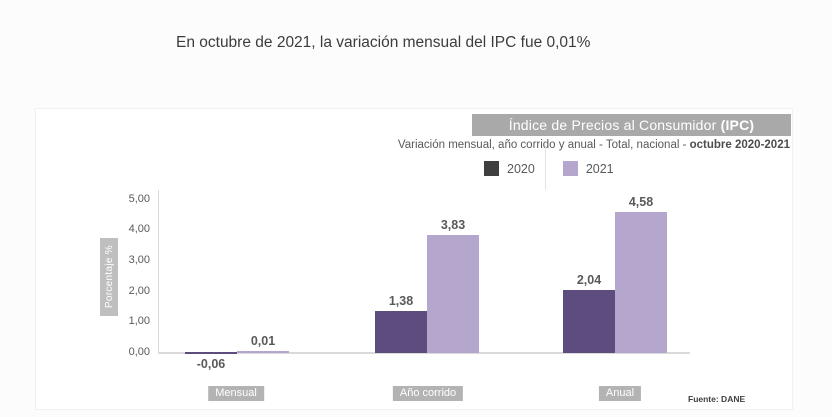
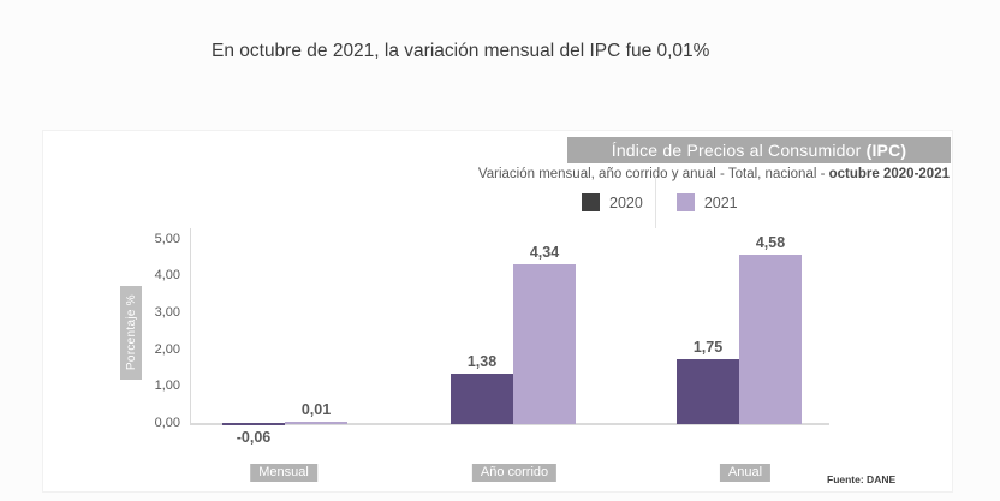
2021/Año corrido: 3,83 -> 4,34
2020/Anual: 2,04 -> 1,75
